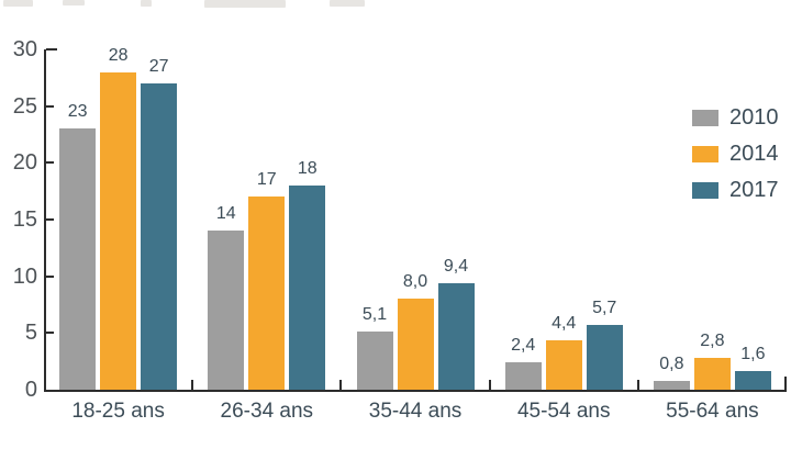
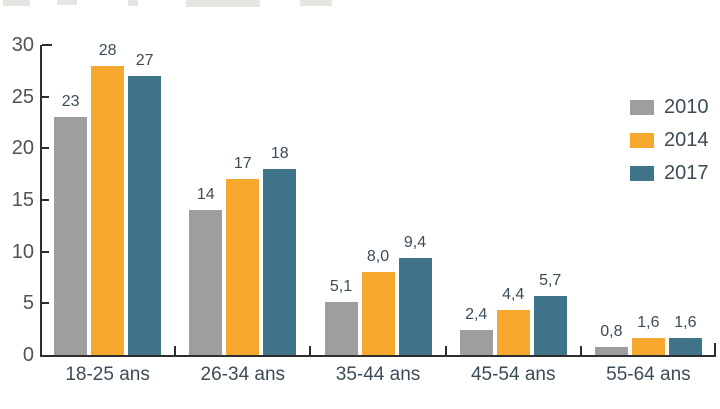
2014/55-64 ans: 2,8 -> 1,6
